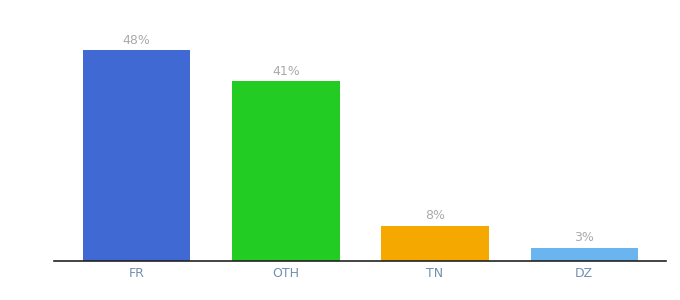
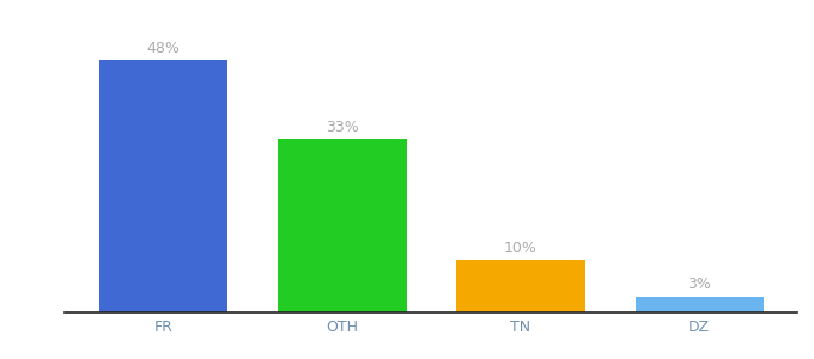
OTH: 41% -> 33%
TN: 8% -> 10%
